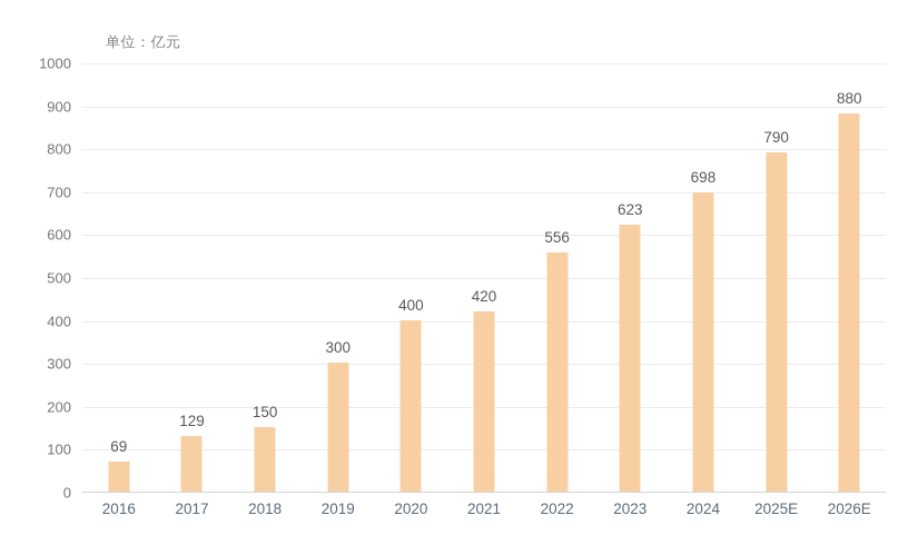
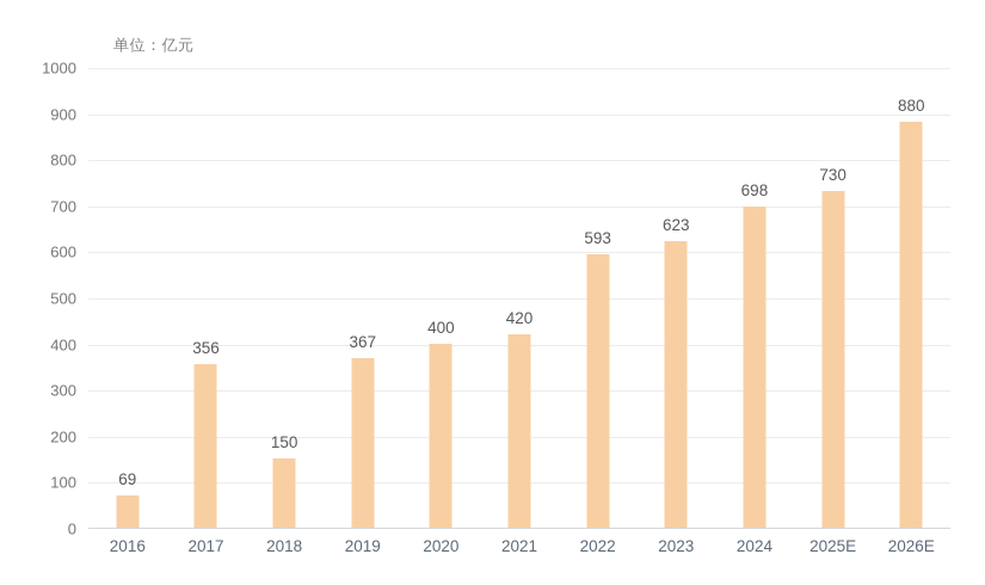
2017: 129 -> 356
2019: 300 -> 367
2022: 556 -> 593
2025E: 790 -> 730
